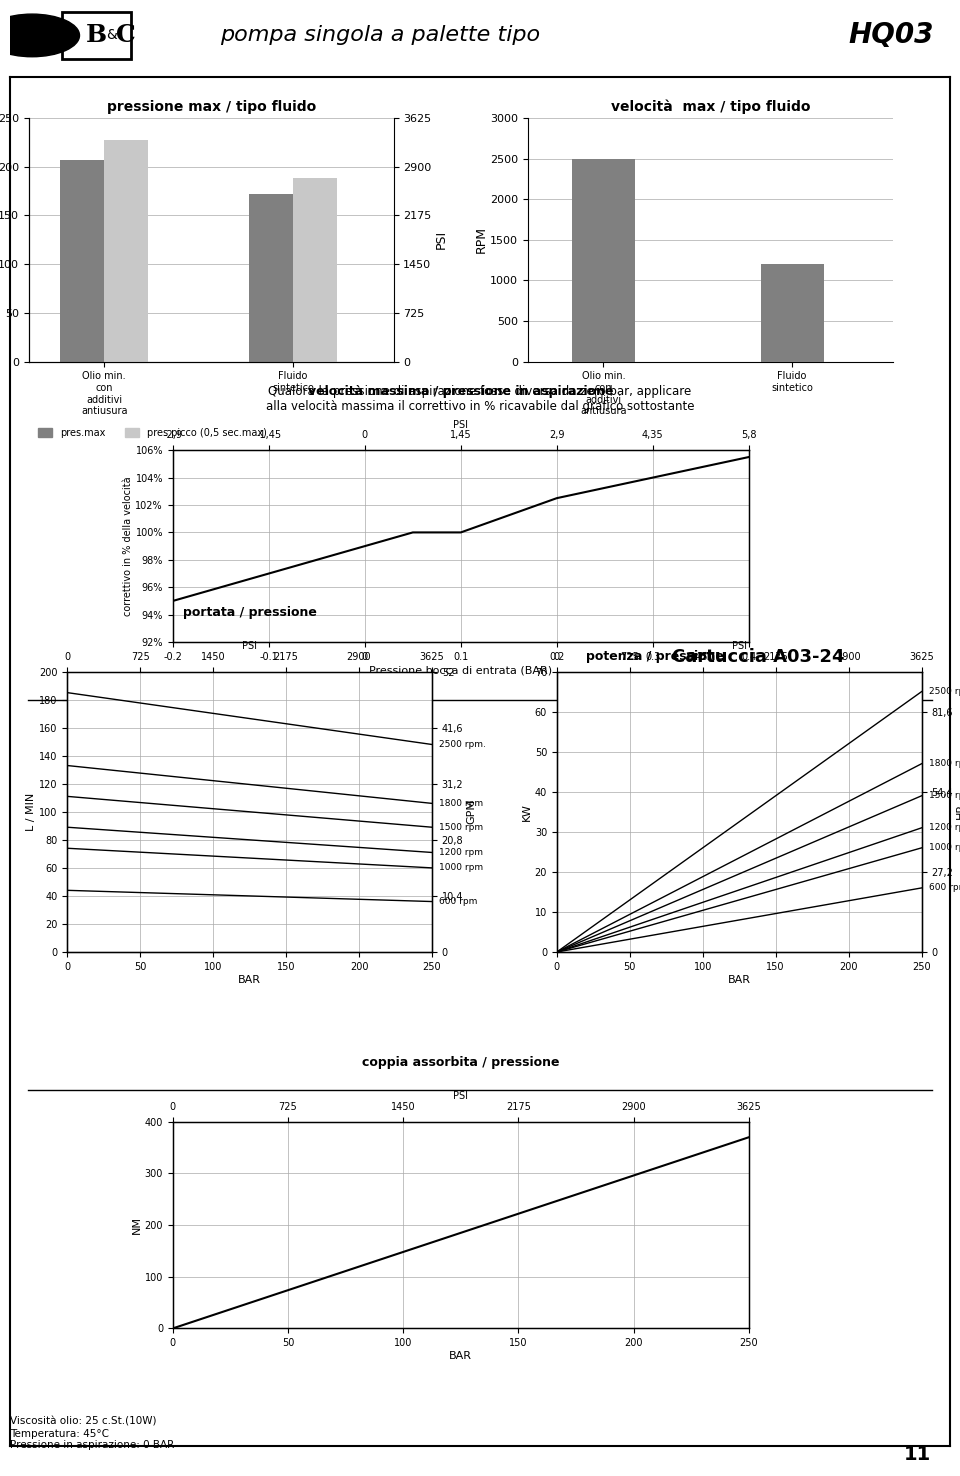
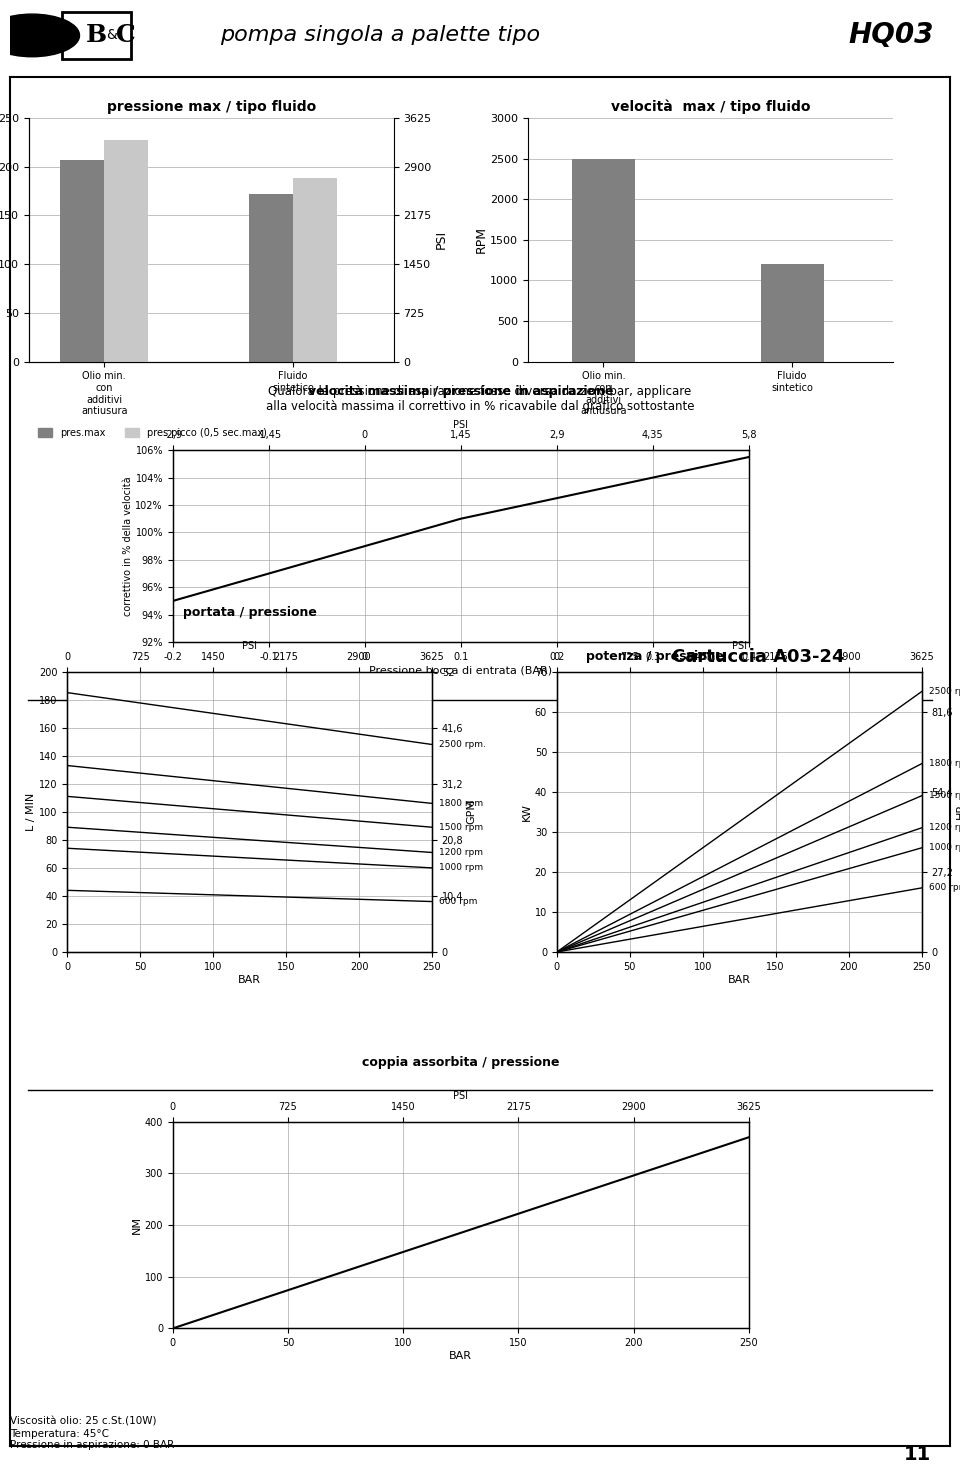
0.1: 100.0% -> 101.0%
